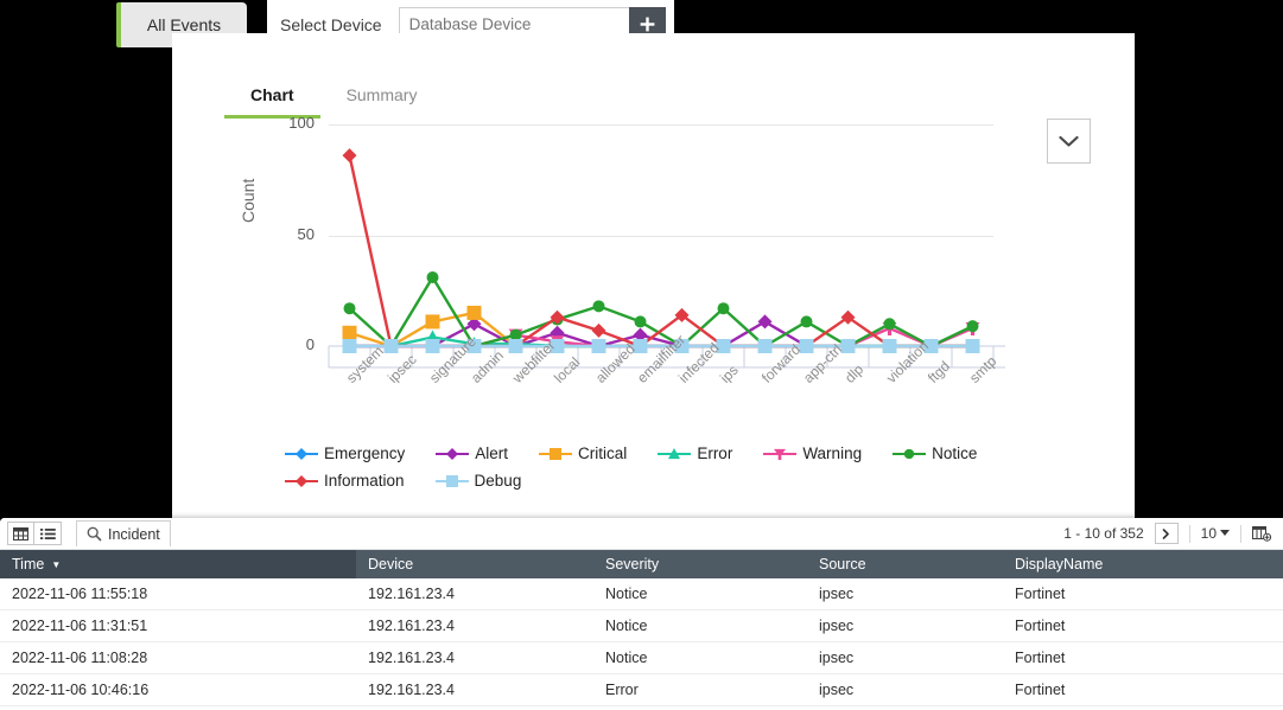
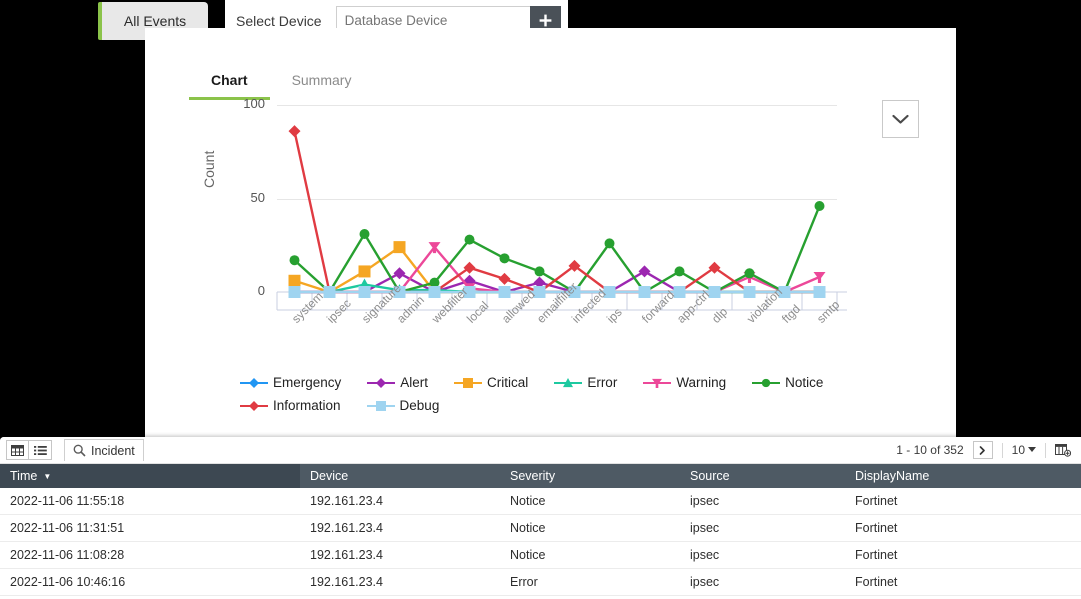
Critical/admin: 15 -> 24
Warning/webfilter: 5 -> 24
Notice/local: 12 -> 28
Notice/ips: 17 -> 26
Notice/smtp: 9 -> 46
